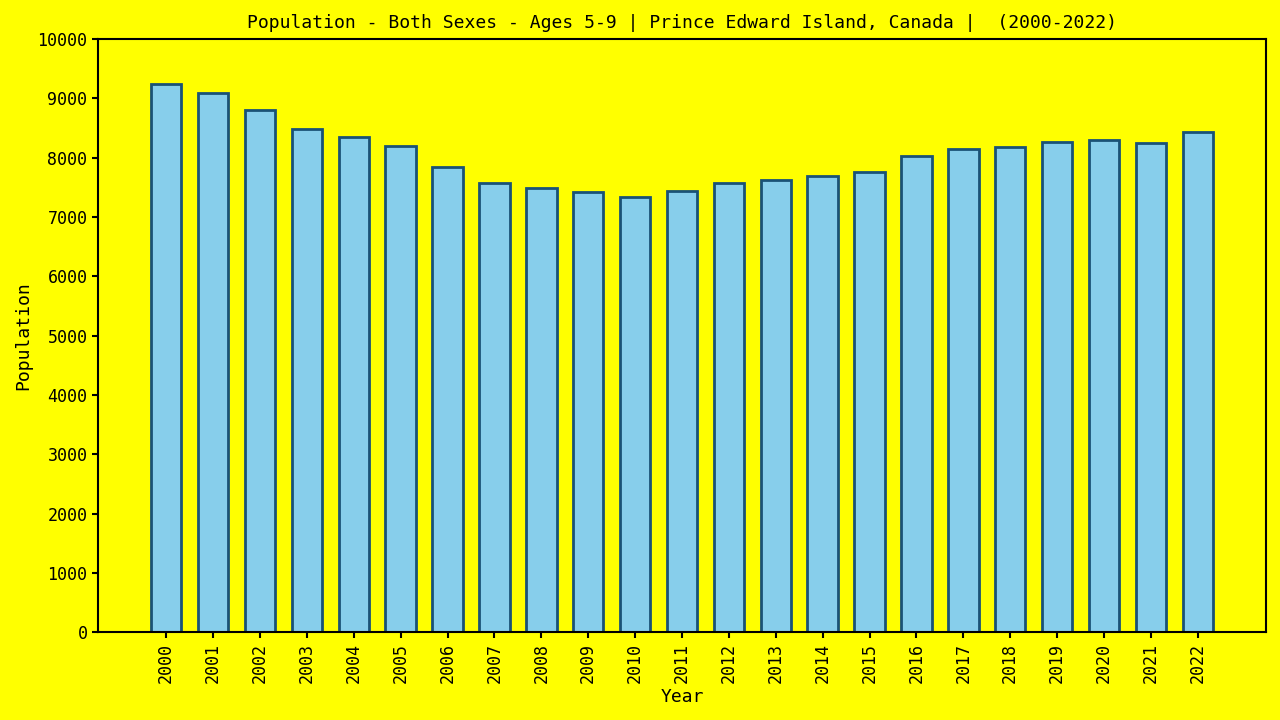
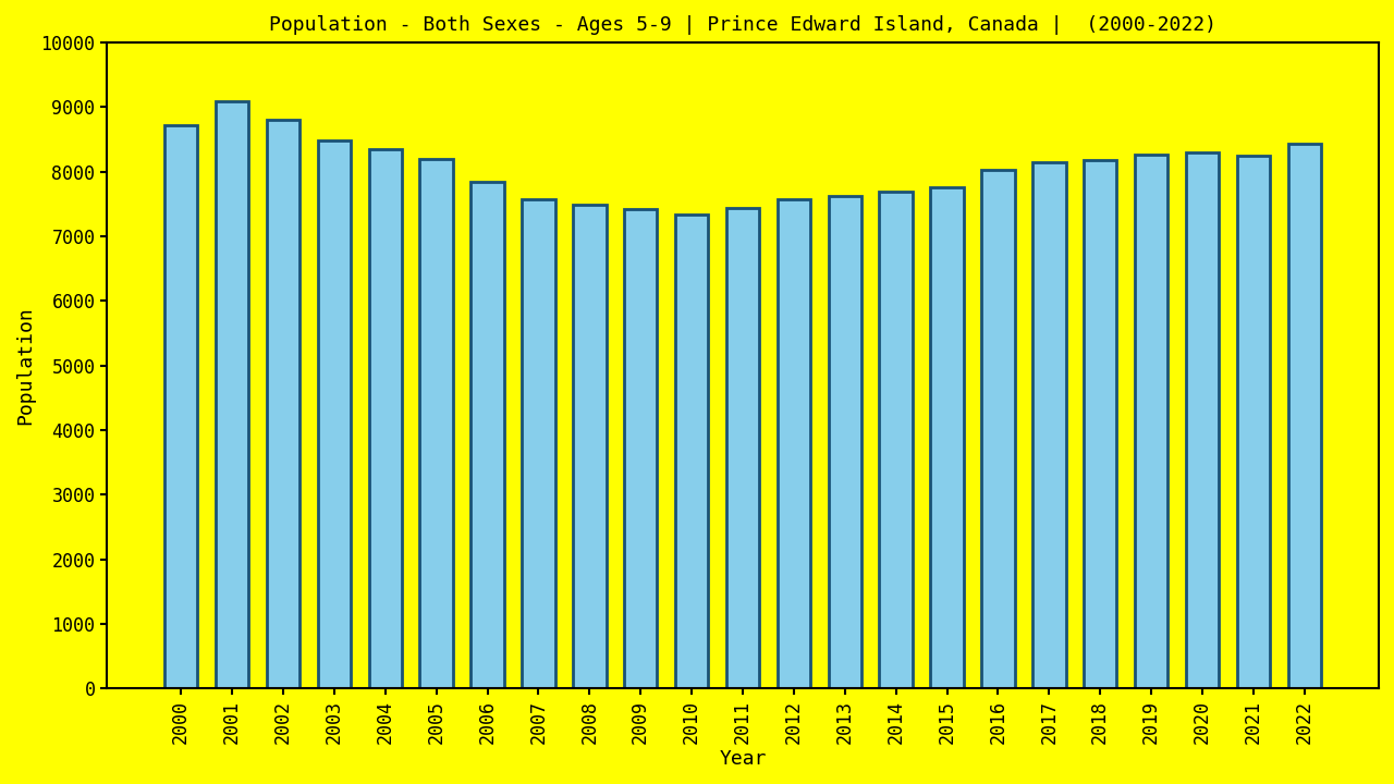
2000: 9240 -> 8720
